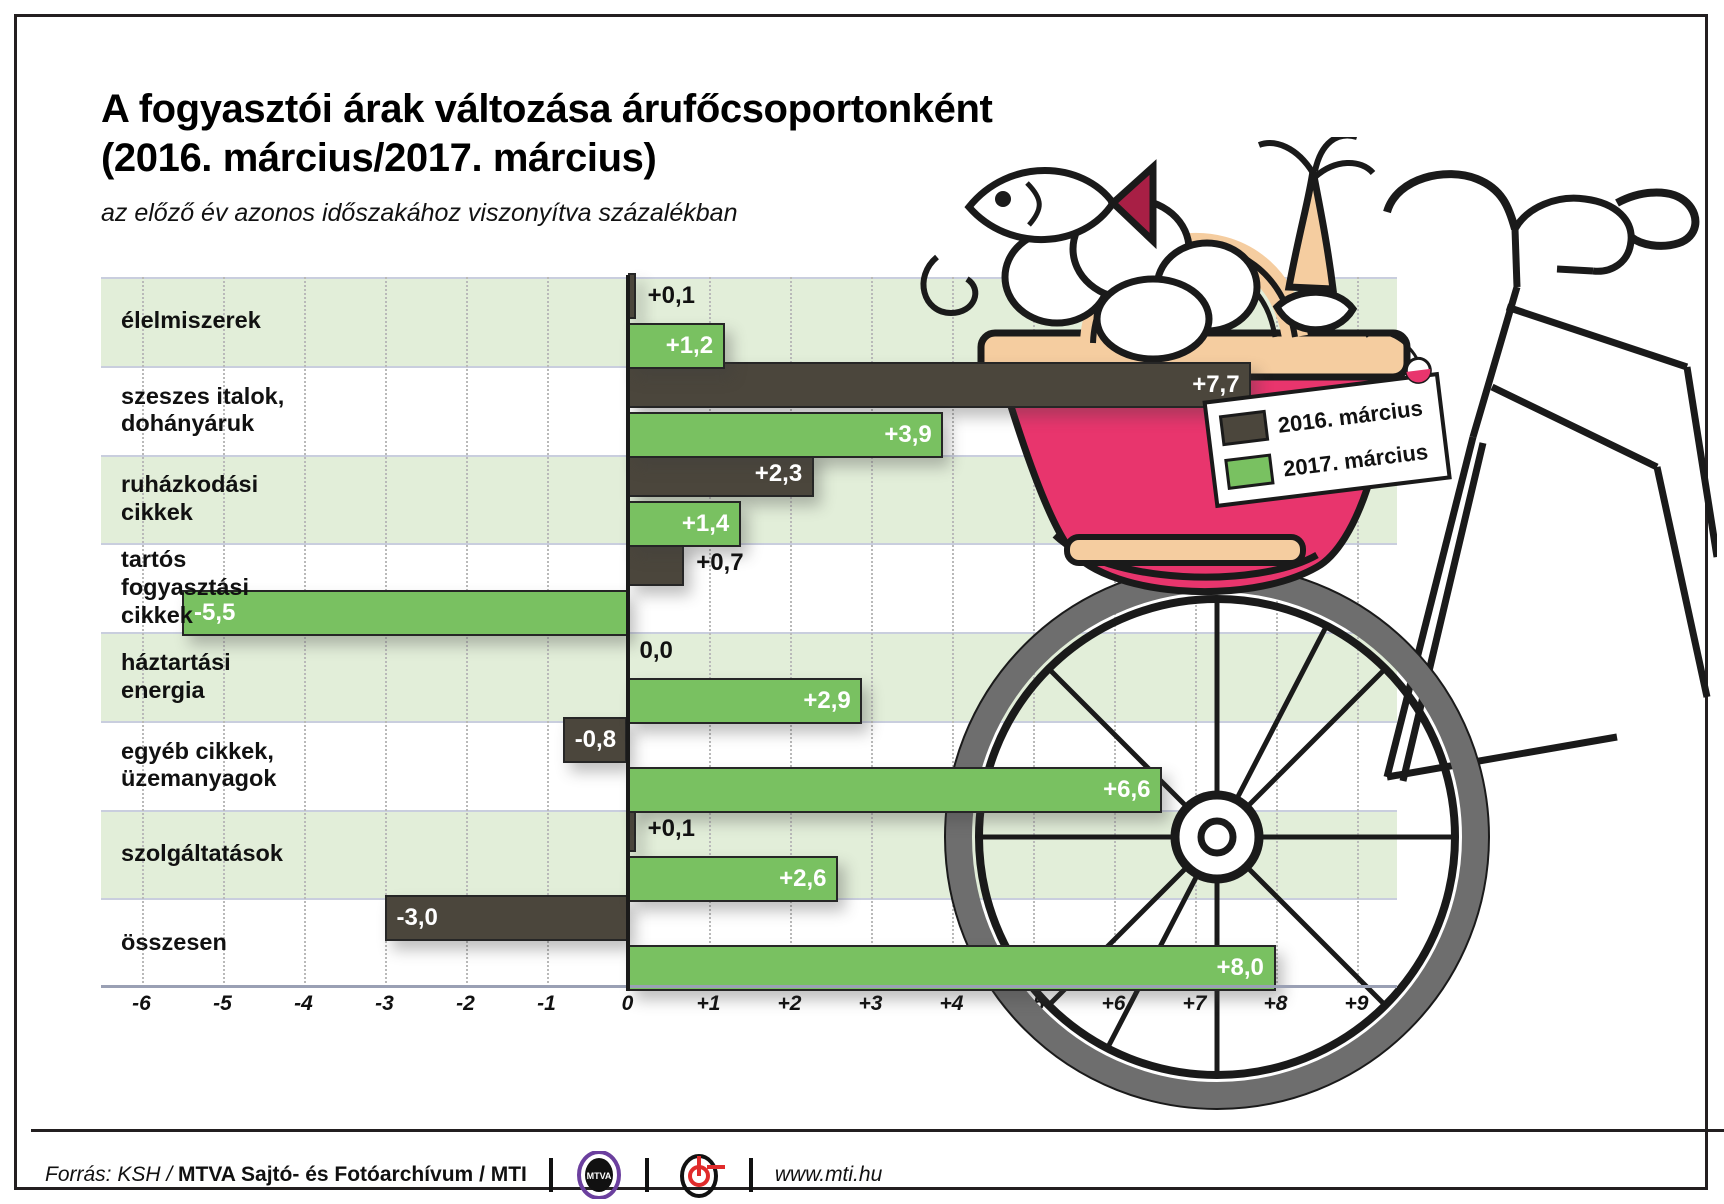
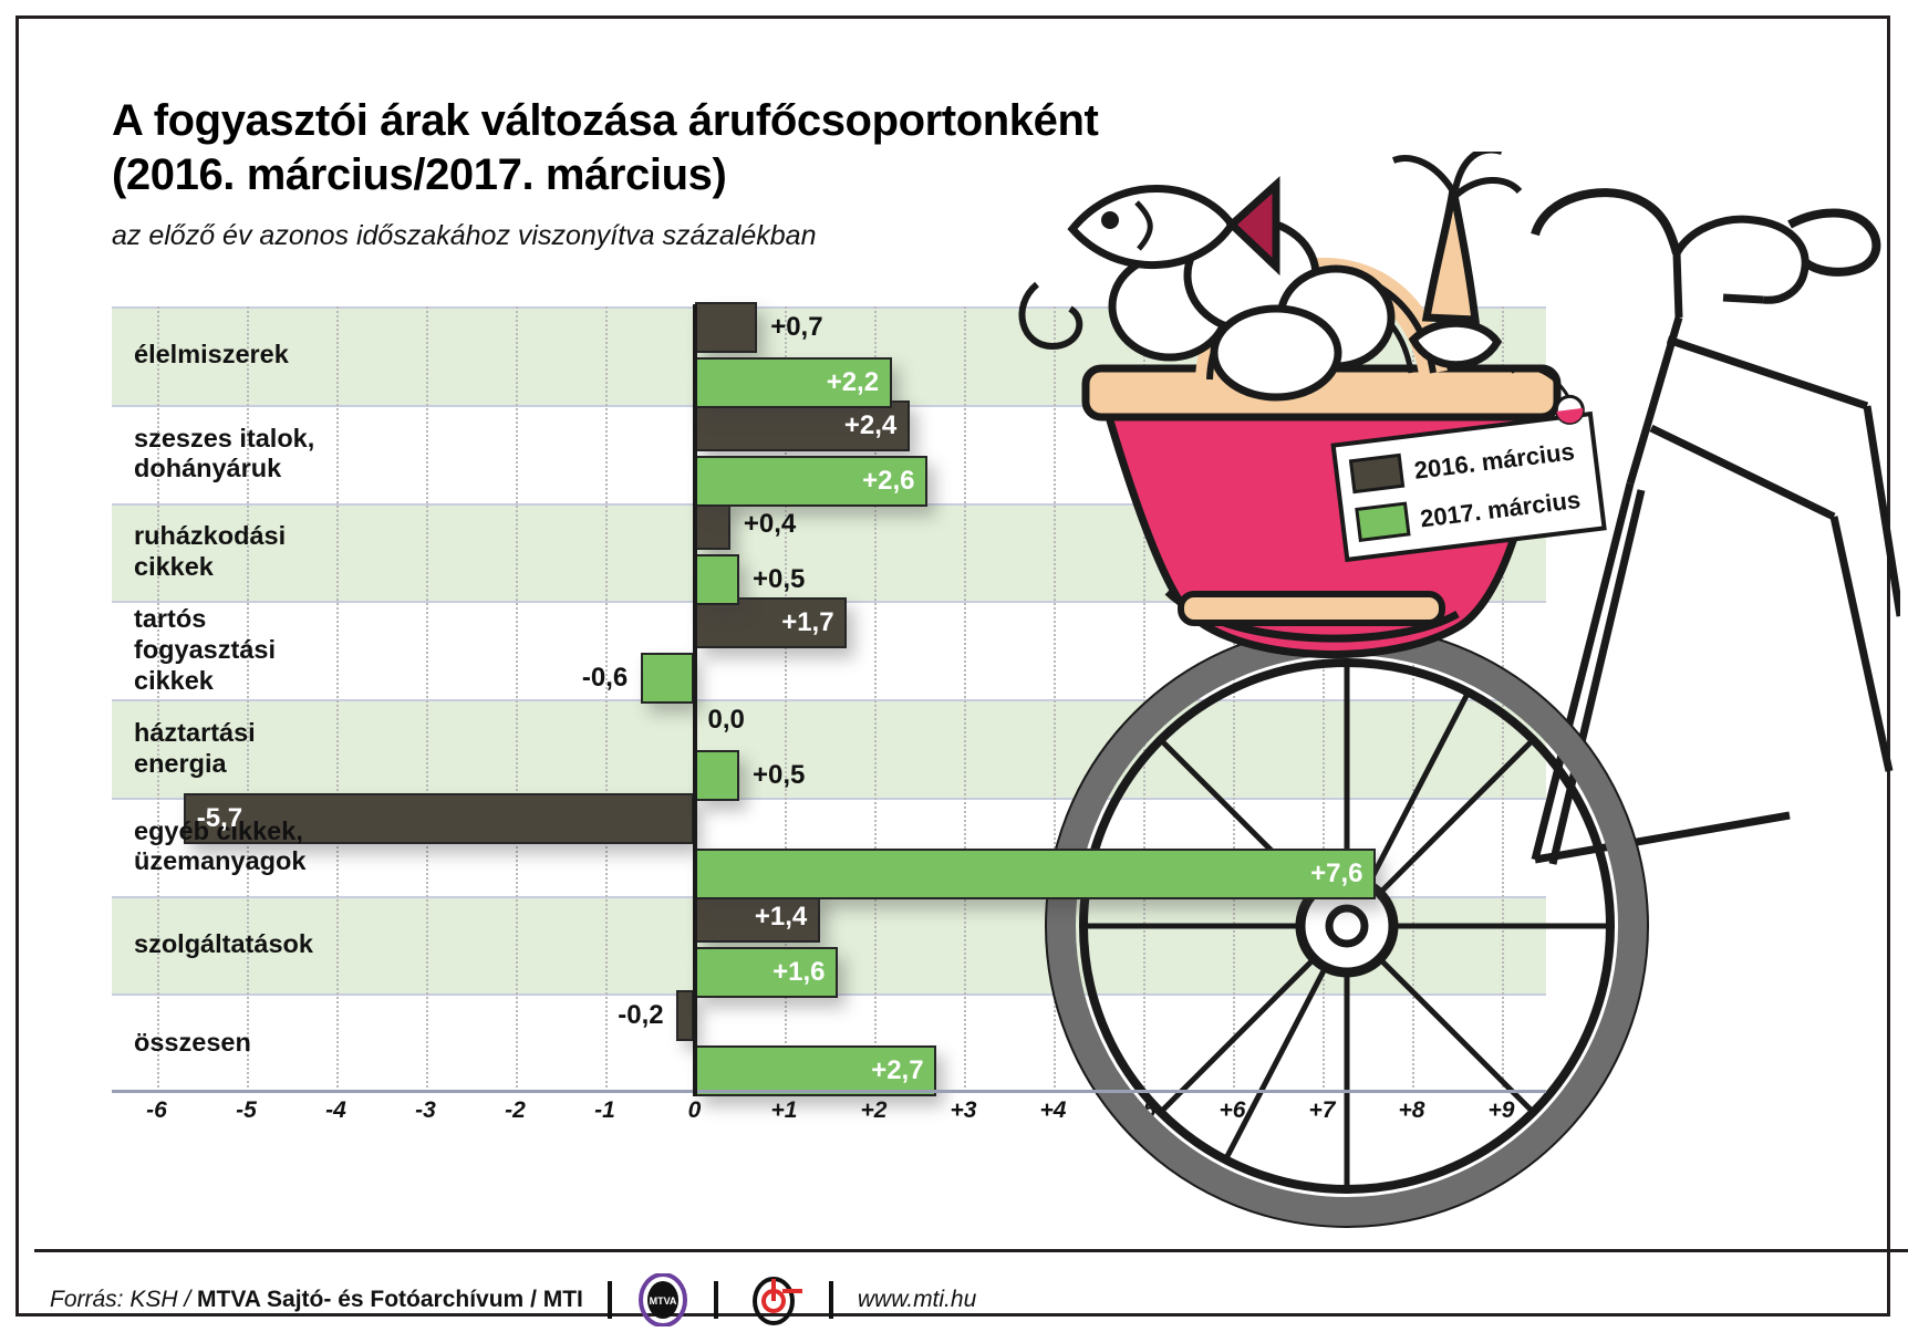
2016. március/élelmiszerek: +0,1 -> +0,7
2017. március/élelmiszerek: +1,2 -> +2,2
2016. március/szeszes italok, dohányáruk: +7,7 -> +2,4
2017. március/szeszes italok, dohányáruk: +3,9 -> +2,6
2016. március/ruházkodási cikkek: +2,3 -> +0,4
2017. március/ruházkodási cikkek: +1,4 -> +0,5
2016. március/tartós fogyasztási cikkek: +0,7 -> +1,7
2017. március/tartós fogyasztási cikkek: -5,5 -> -0,6
2017. március/háztartási energia: +2,9 -> +0,5
2016. március/egyéb cikkek, üzemanyagok: -0,8 -> -5,7
2017. március/egyéb cikkek, üzemanyagok: +6,6 -> +7,6
2016. március/szolgáltatások: +0,1 -> +1,4
2017. március/szolgáltatások: +2,6 -> +1,6
2016. március/összesen: -3,0 -> -0,2
2017. március/összesen: +8,0 -> +2,7
